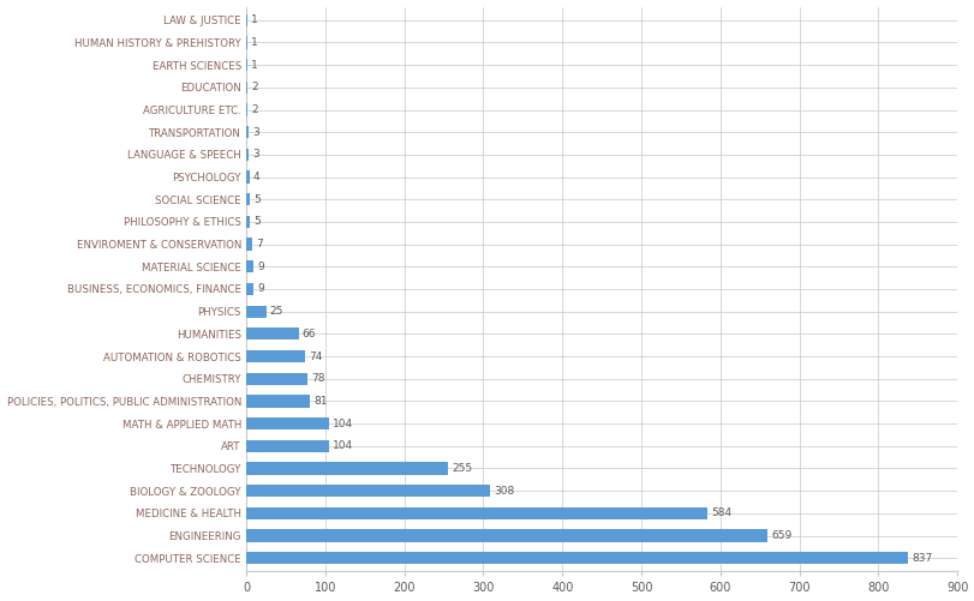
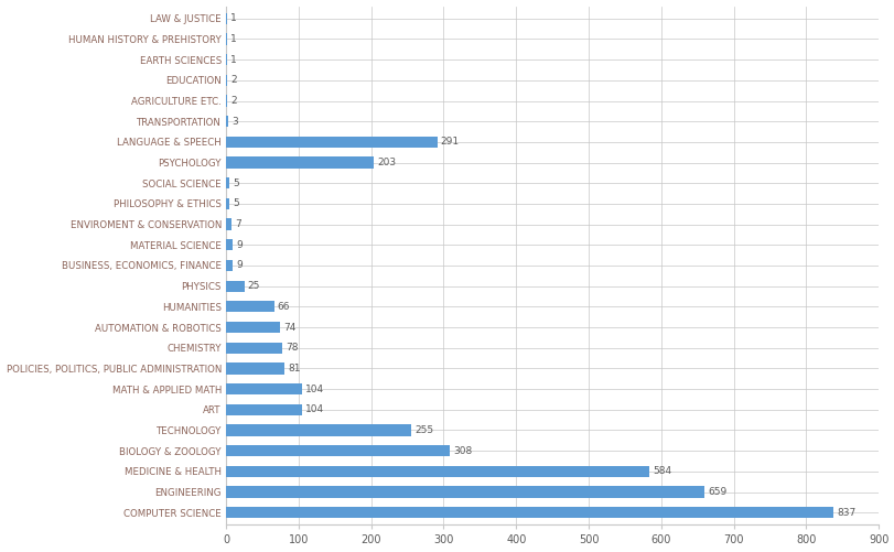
LANGUAGE & SPEECH: 3 -> 291
PSYCHOLOGY: 4 -> 203
